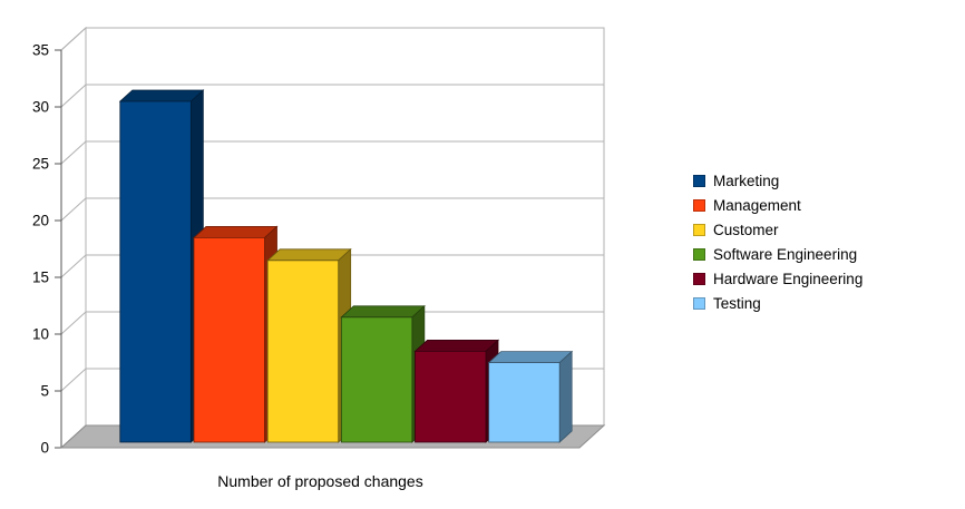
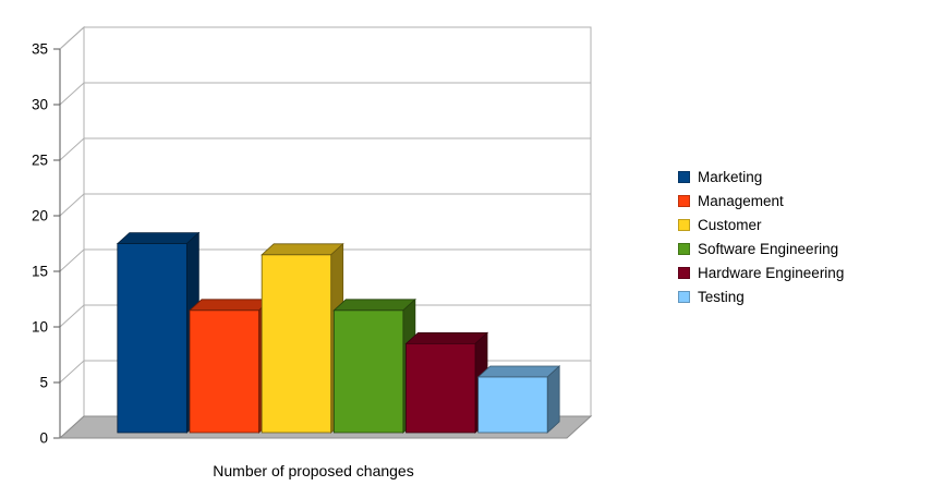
Marketing: 30 -> 17
Management: 18 -> 11
Testing: 7 -> 5
